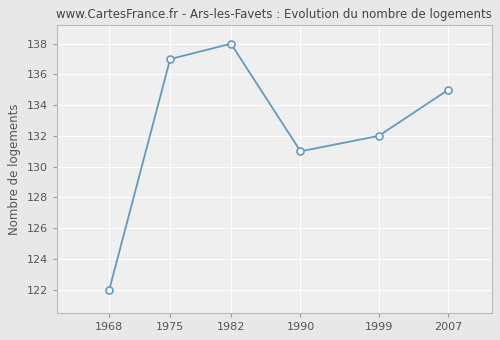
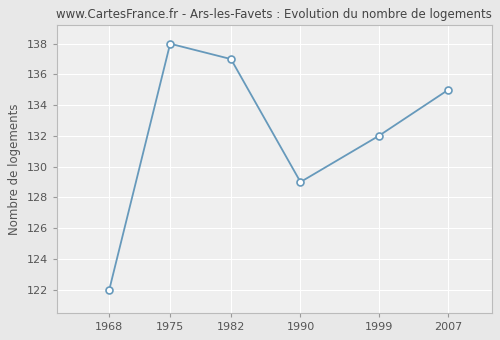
1975: 137 -> 138
1982: 138 -> 137
1990: 131 -> 129
